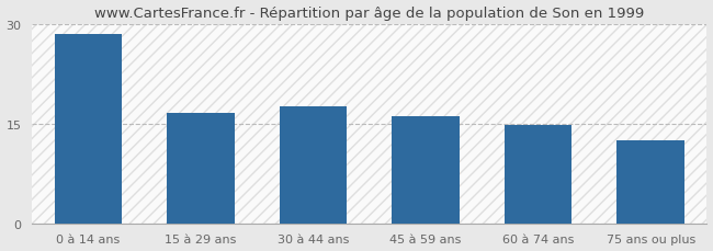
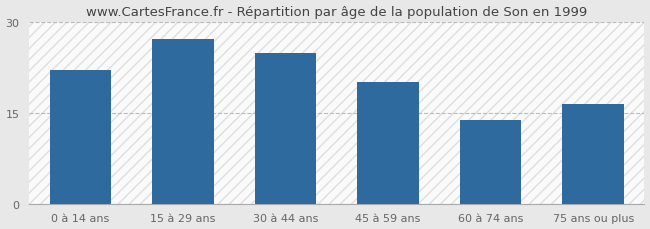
0 à 14 ans: 28.5 -> 22.0
15 à 29 ans: 16.6 -> 27.2
30 à 44 ans: 17.5 -> 24.8
45 à 59 ans: 16.1 -> 20.0
60 à 74 ans: 14.7 -> 13.8
75 ans ou plus: 12.4 -> 16.4
